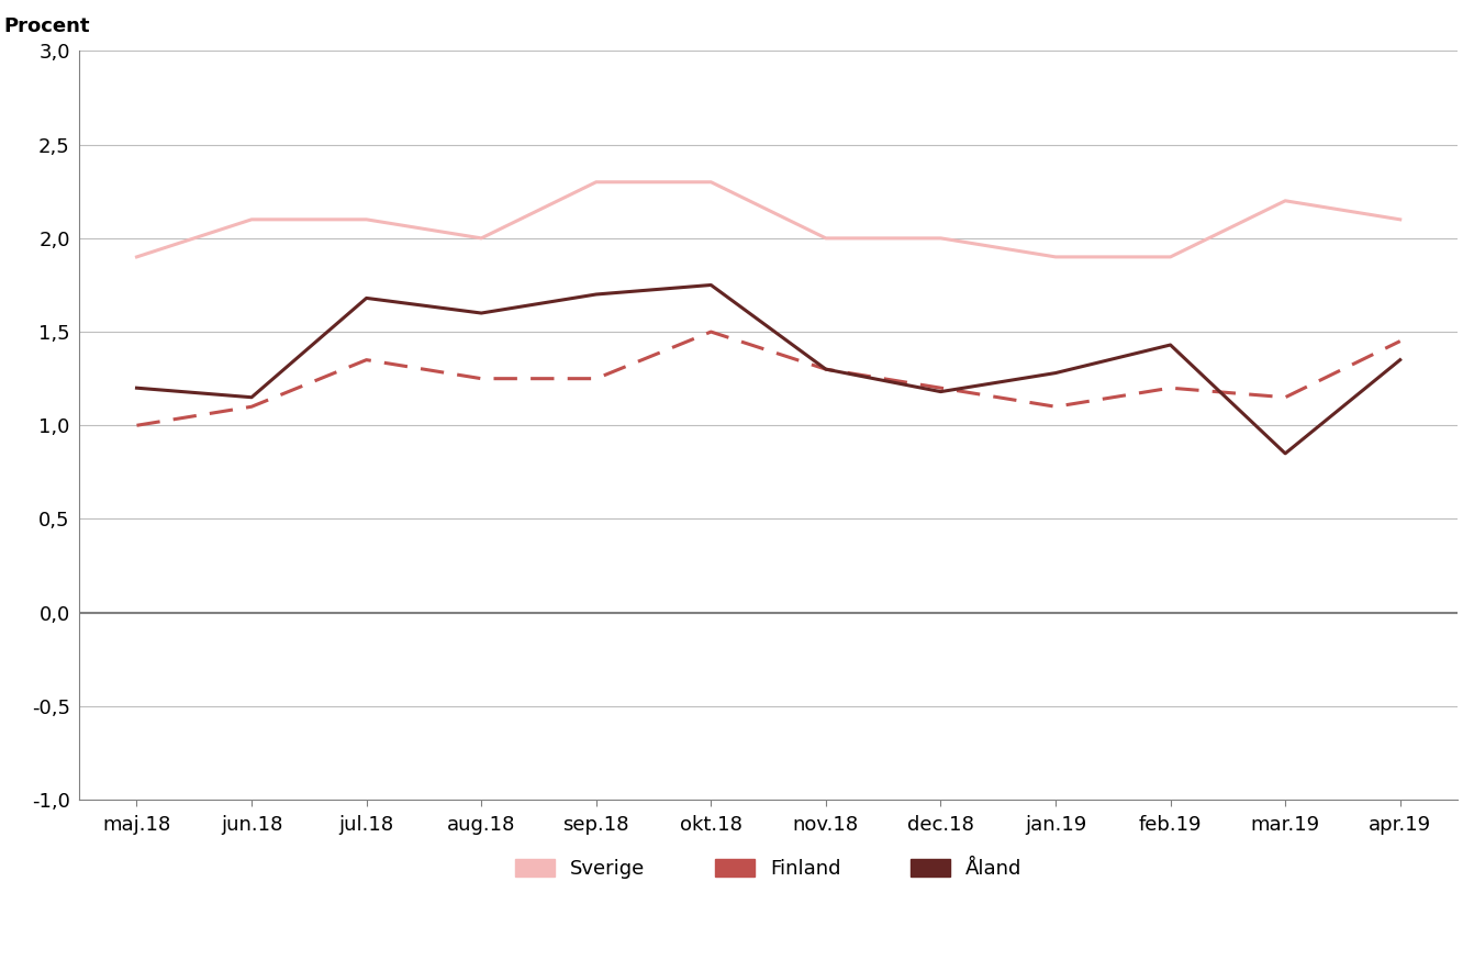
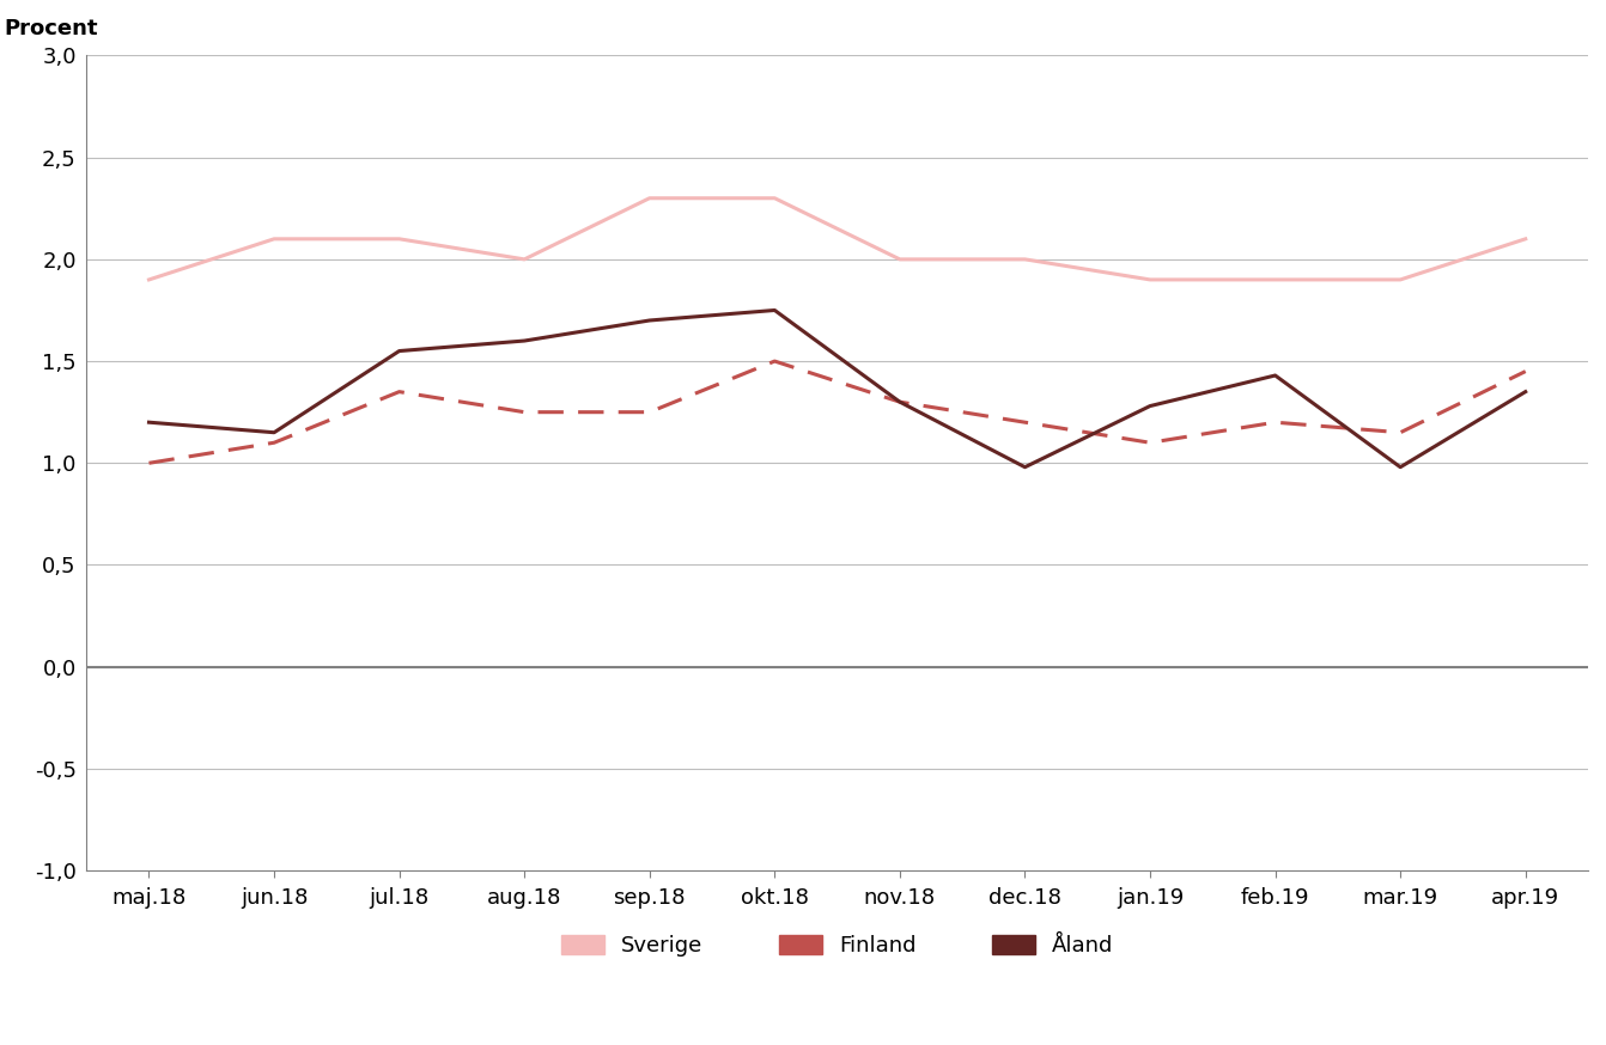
Åland/jul.18: 1,68 -> 1,55
Åland/dec.18: 1,18 -> 0,98
Sverige/mar.19: 2,2 -> 1,9
Åland/mar.19: 0,85 -> 0,98
